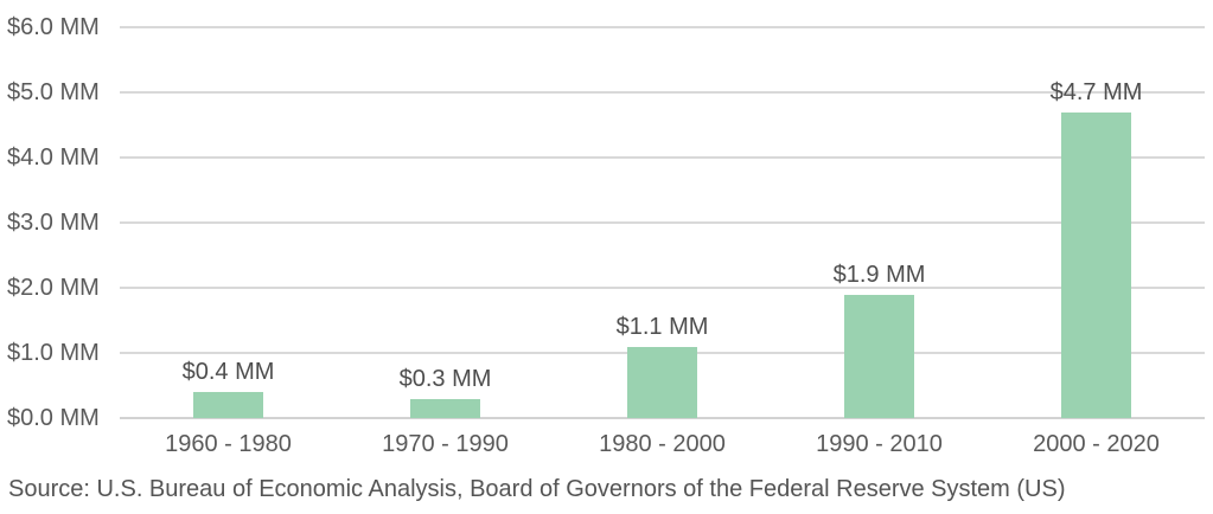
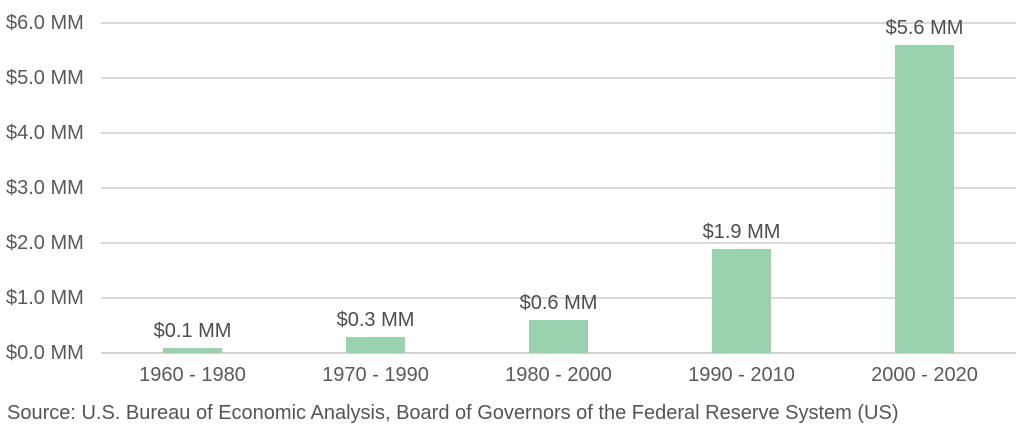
1960 - 1980: $0.4 -> $0.1
1980 - 2000: $1.1 -> $0.6
2000 - 2020: $4.7 -> $5.6
